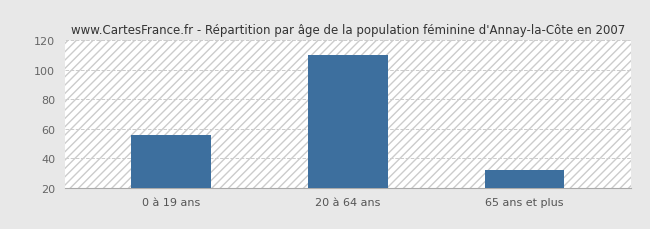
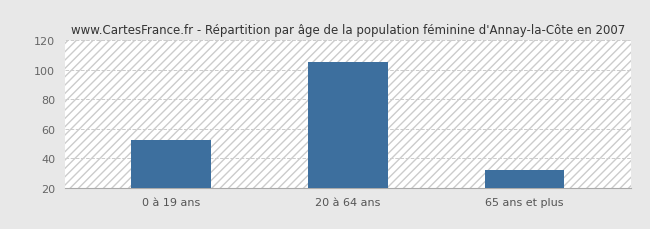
0 à 19 ans: 56 -> 52
20 à 64 ans: 110 -> 105
